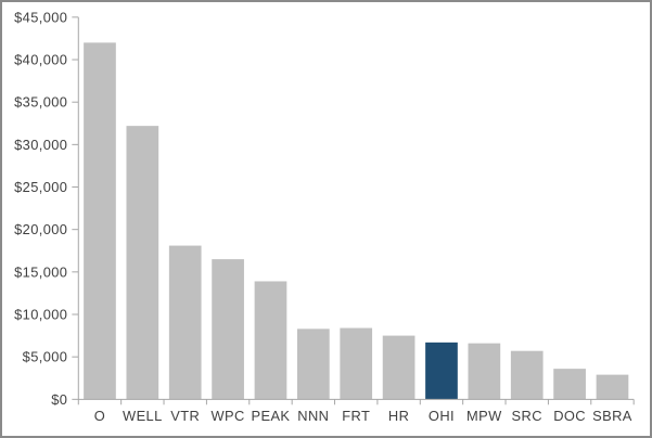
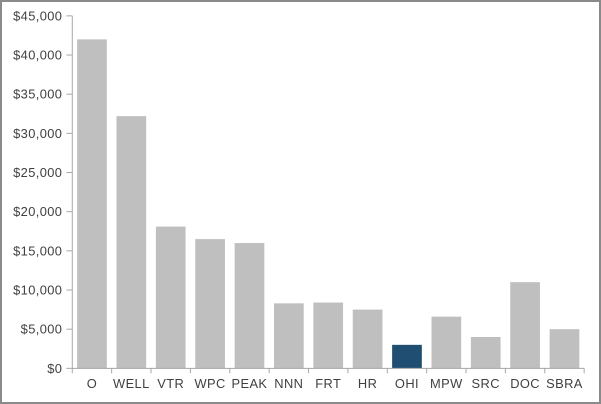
PEAK: $14000 -> $16000
OHI: $7000 -> $3000
SRC: $6000 -> $4000
DOC: $4000 -> $11000
SBRA: $3000 -> $5000
